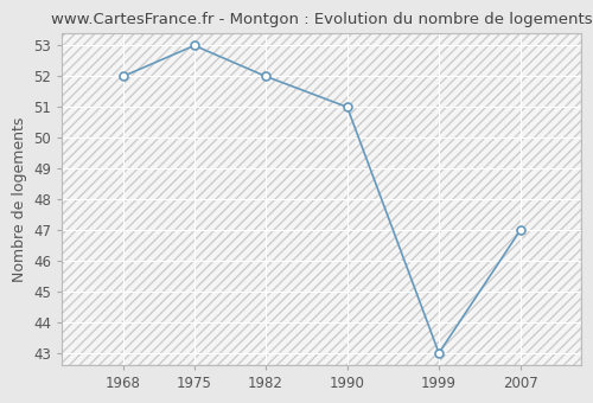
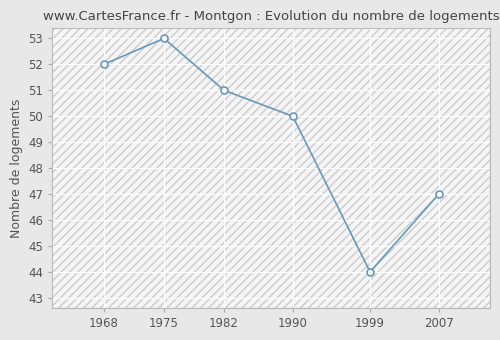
1982: 52 -> 51
1990: 51 -> 50
1999: 43 -> 44
